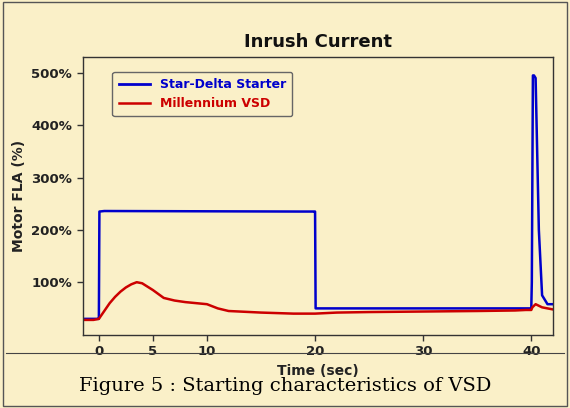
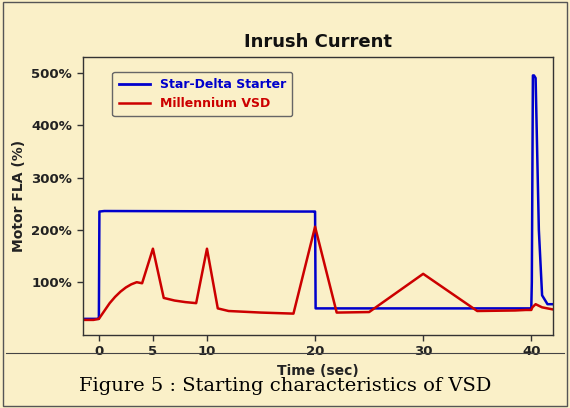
Millennium VSD/5: 85% -> 164%
Millennium VSD/10: 58% -> 164%
Millennium VSD/20: 40% -> 206%
Millennium VSD/30: 44% -> 116%
